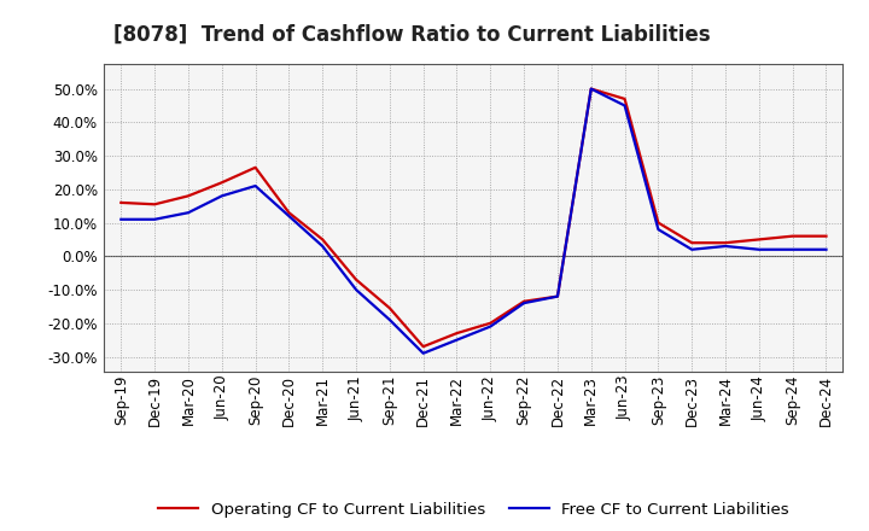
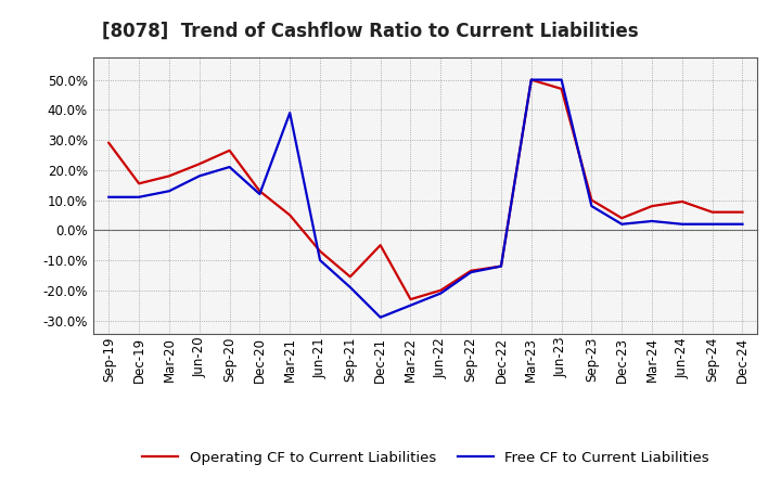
Operating CF to Current Liabilities/Sep-19: 16.0% -> 29.0%
Free CF to Current Liabilities/Mar-21: 3% -> 39%
Operating CF to Current Liabilities/Dec-21: -27.0% -> -5.0%
Free CF to Current Liabilities/Jun-23: 45% -> 50%
Operating CF to Current Liabilities/Mar-24: 4.0% -> 8.0%
Operating CF to Current Liabilities/Jun-24: 5.0% -> 9.5%
